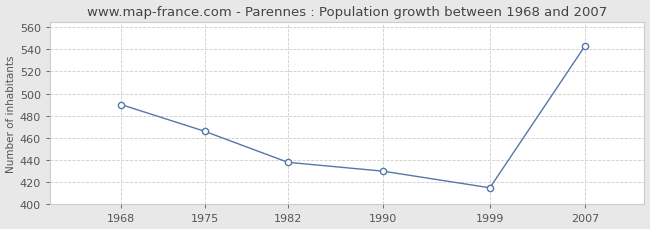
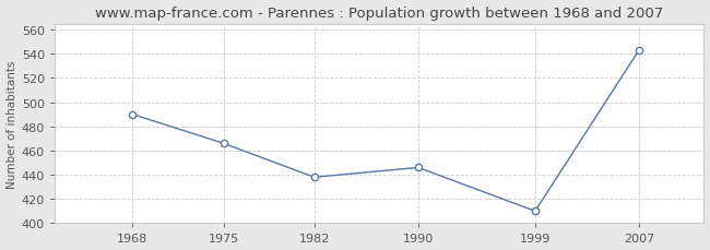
1990: 430 -> 446
1999: 415 -> 410
